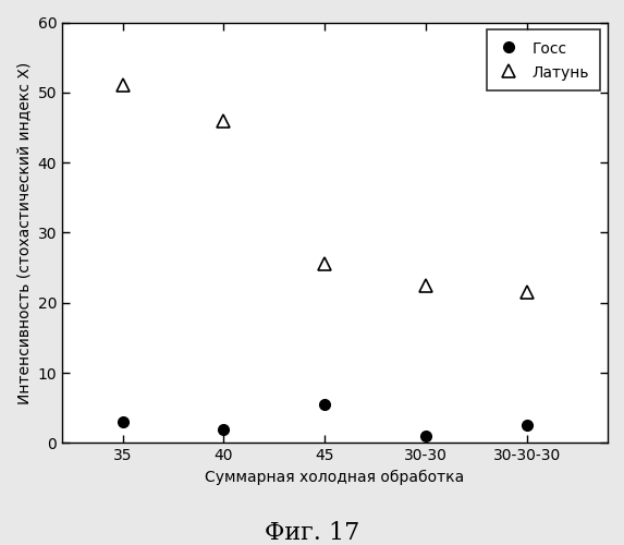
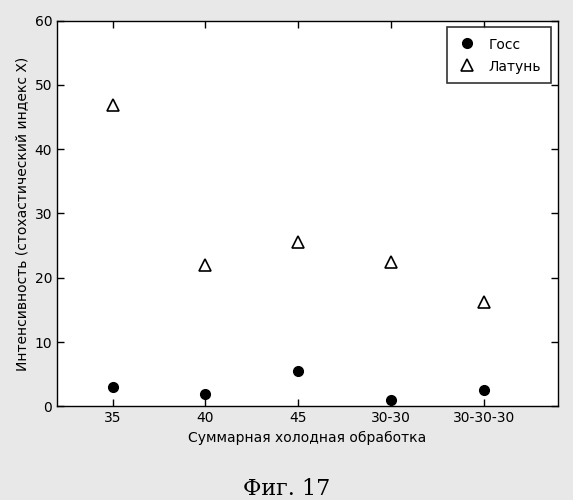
Латунь/35: 51.0 -> 46.8
Латунь/40: 46.0 -> 22.0
Латунь/30-30-30: 21.5 -> 16.2
